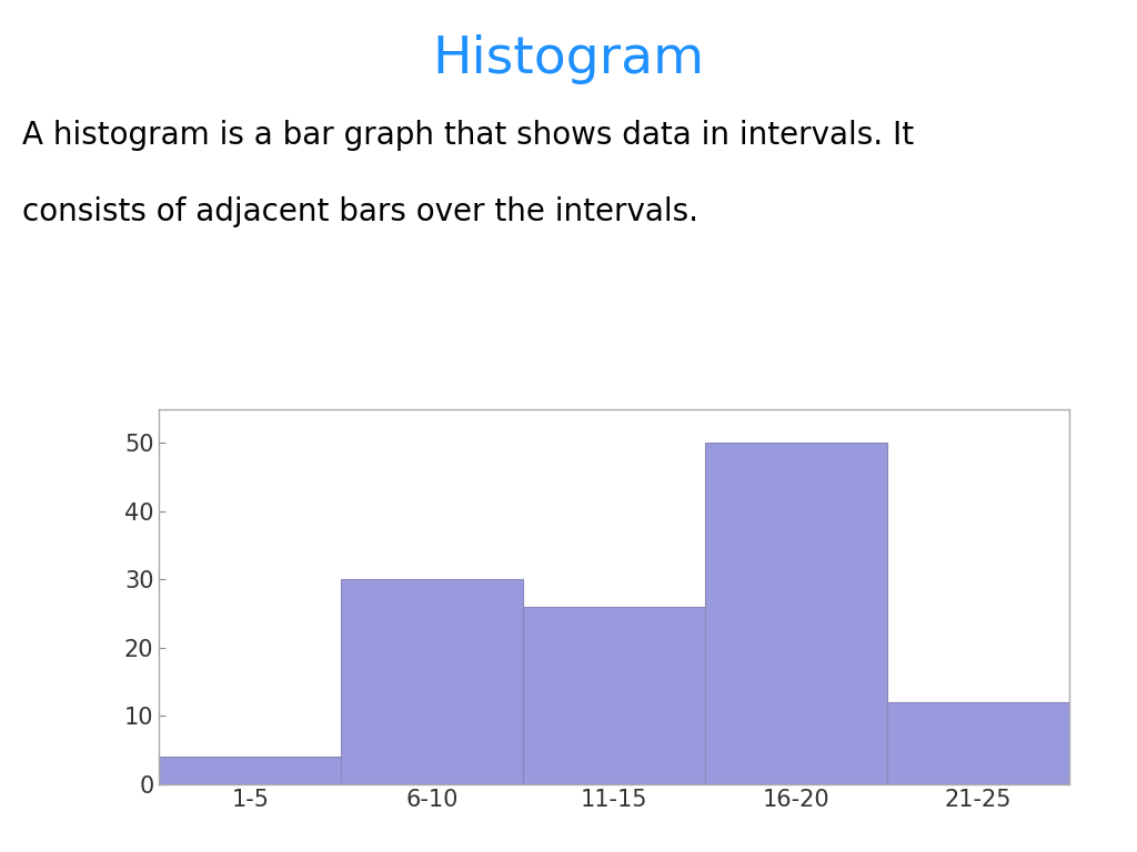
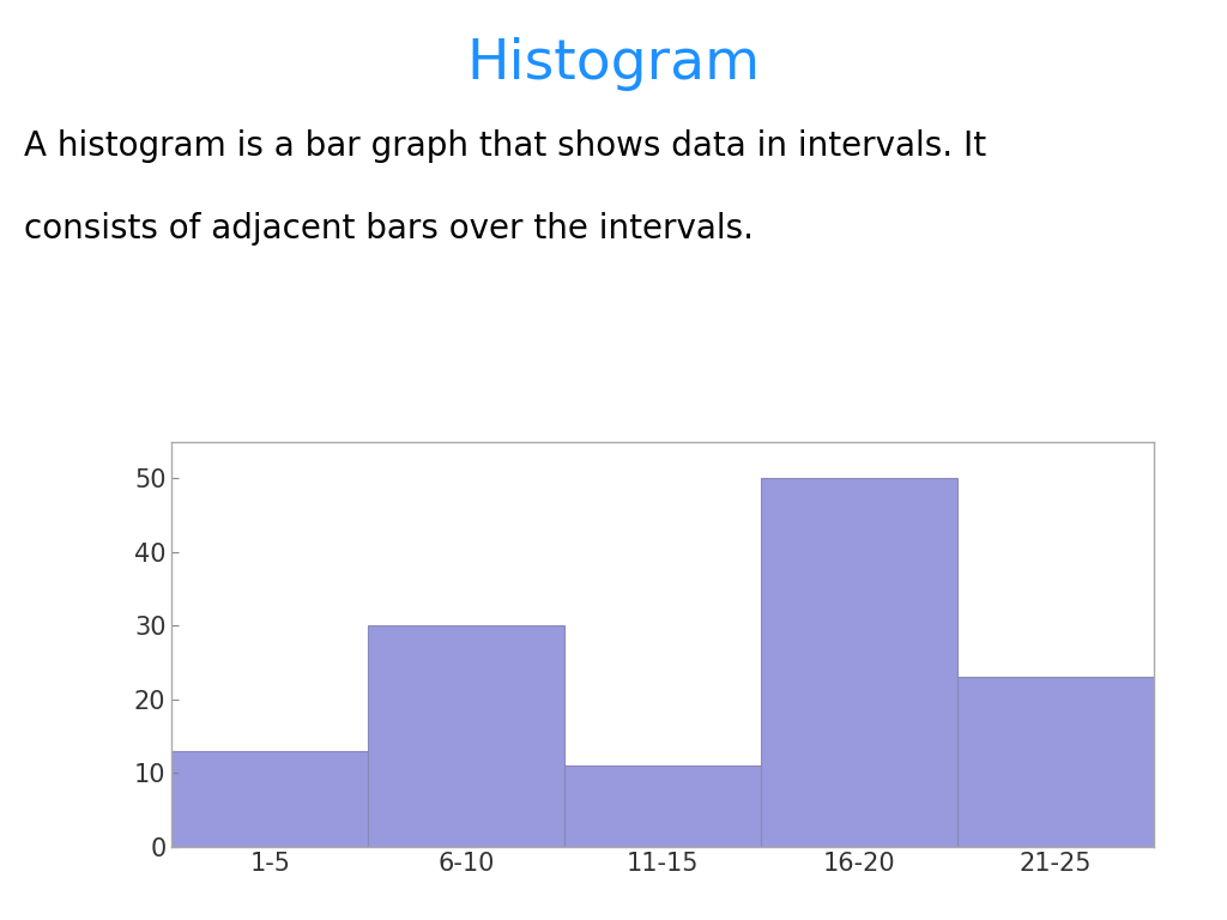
1-5: 4 -> 13
11-15: 26 -> 11
21-25: 12 -> 23
